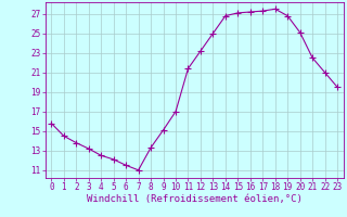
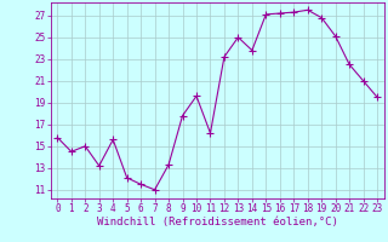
2: 13.8 -> 15.0
4: 12.5 -> 15.6
9: 15.1 -> 17.8
10: 17.0 -> 19.6
11: 21.4 -> 16.2
14: 26.8 -> 23.8
